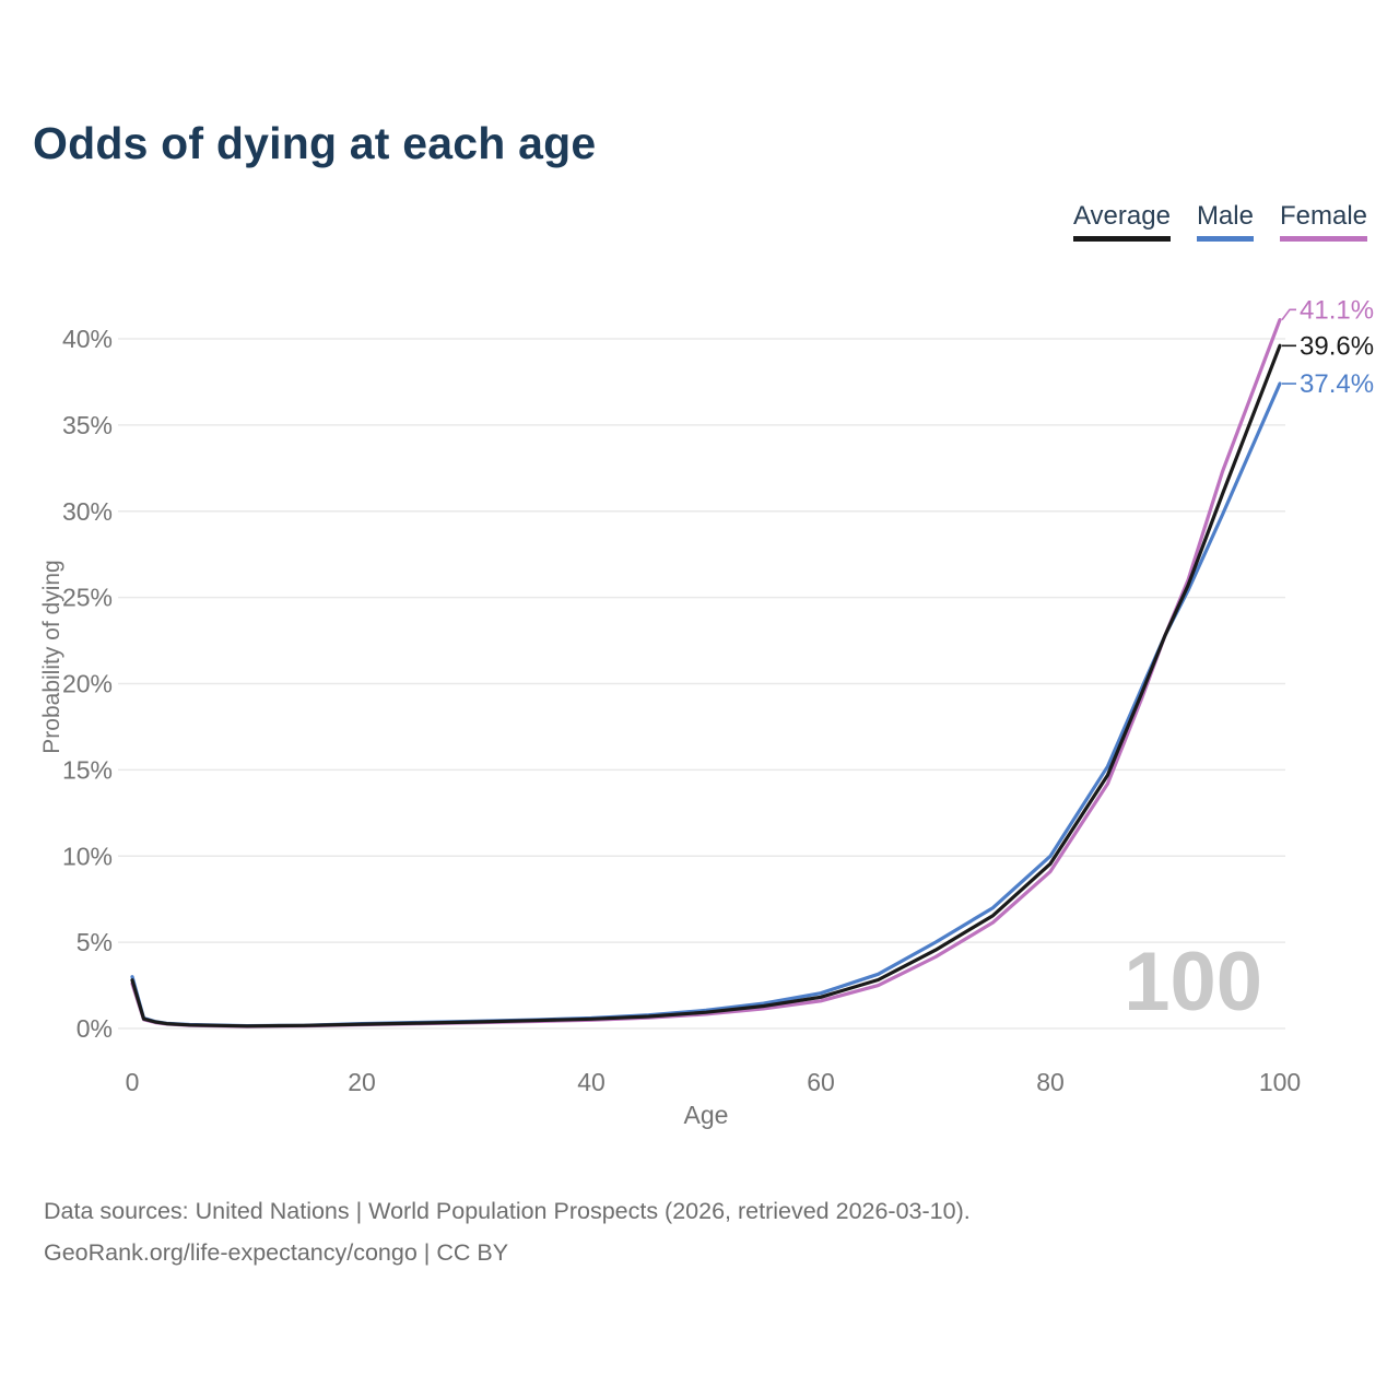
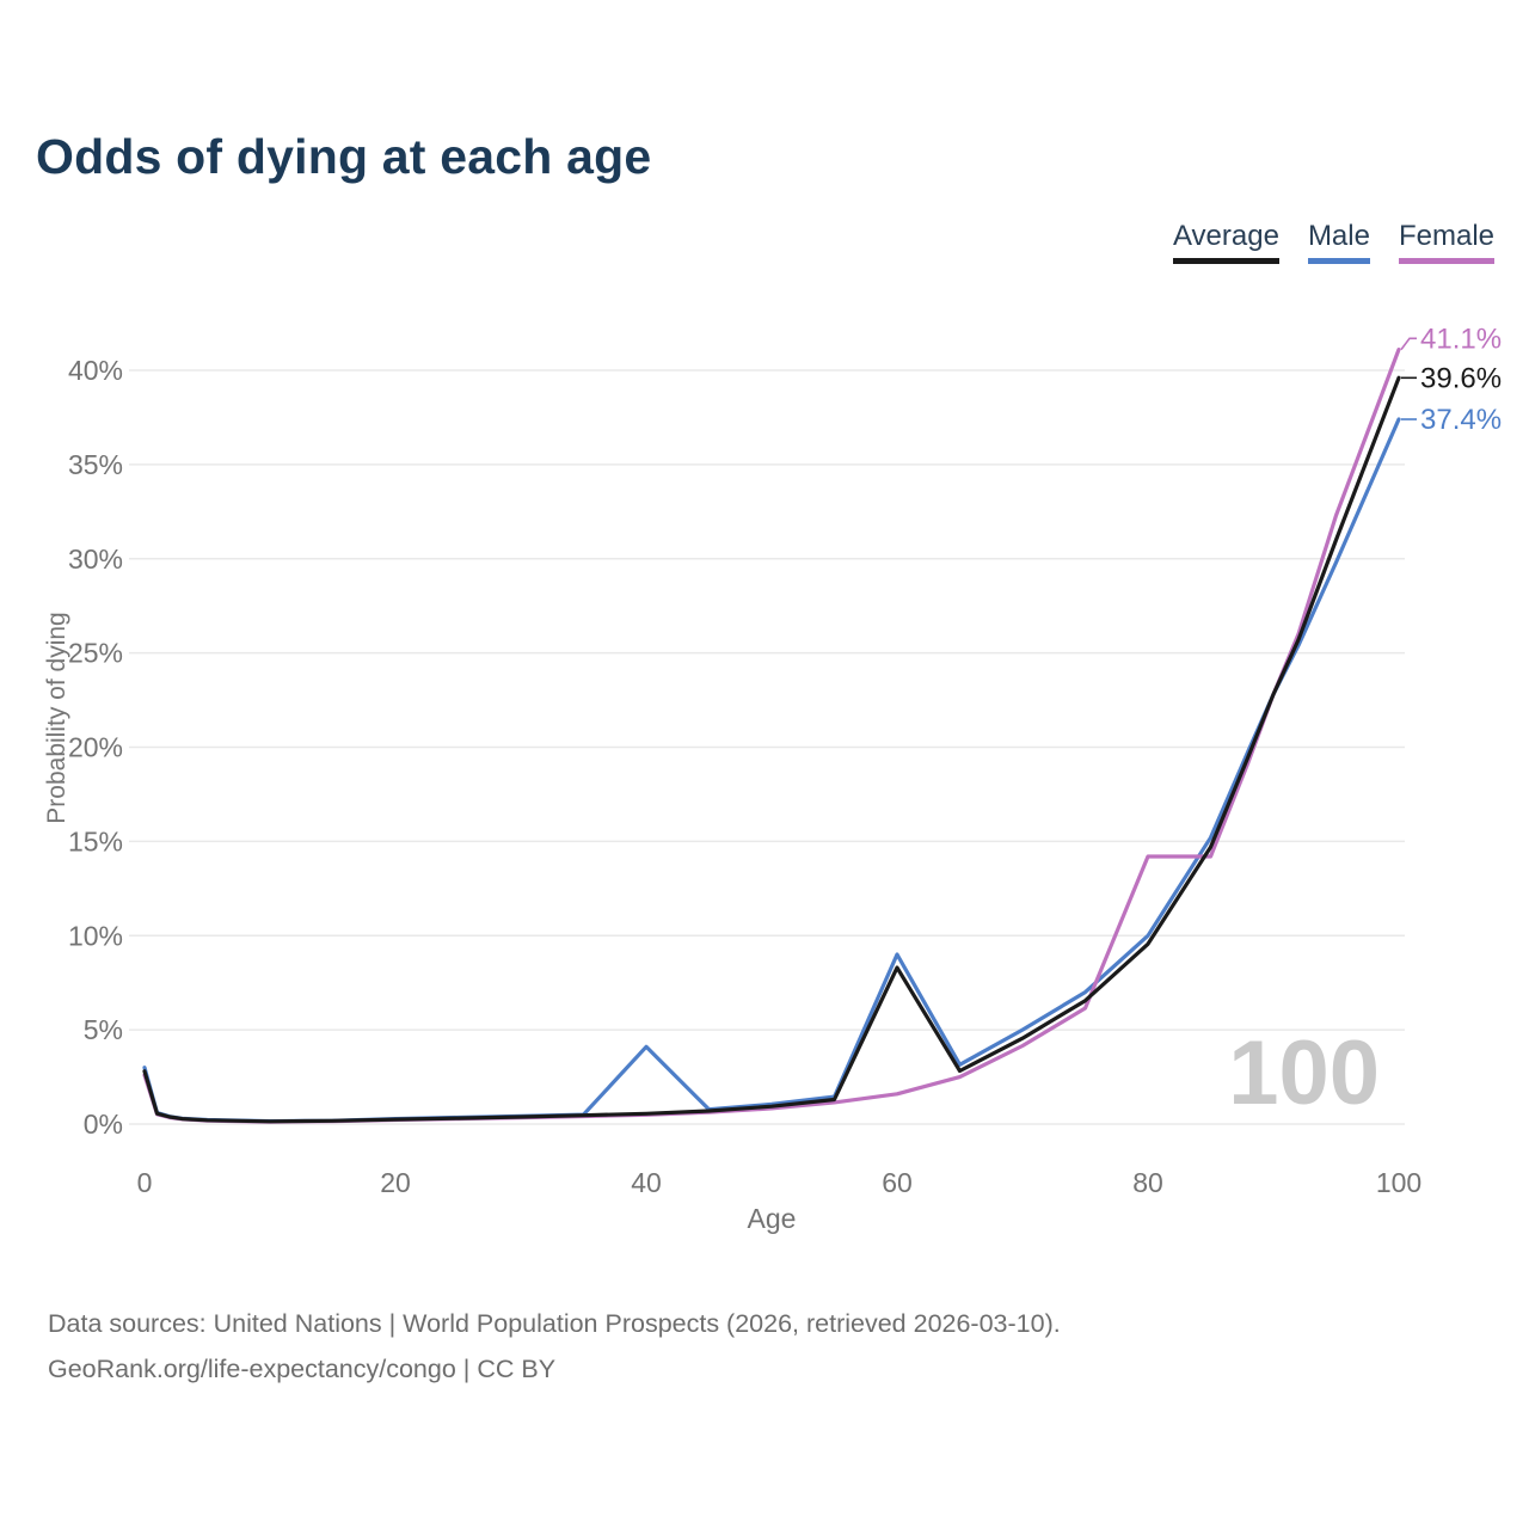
Male/40: 0.6% -> 4.1%
Average/60: 1.8% -> 8.3%
Male/60: 2.0% -> 9.0%
Female/80: 9.1% -> 14.2%
